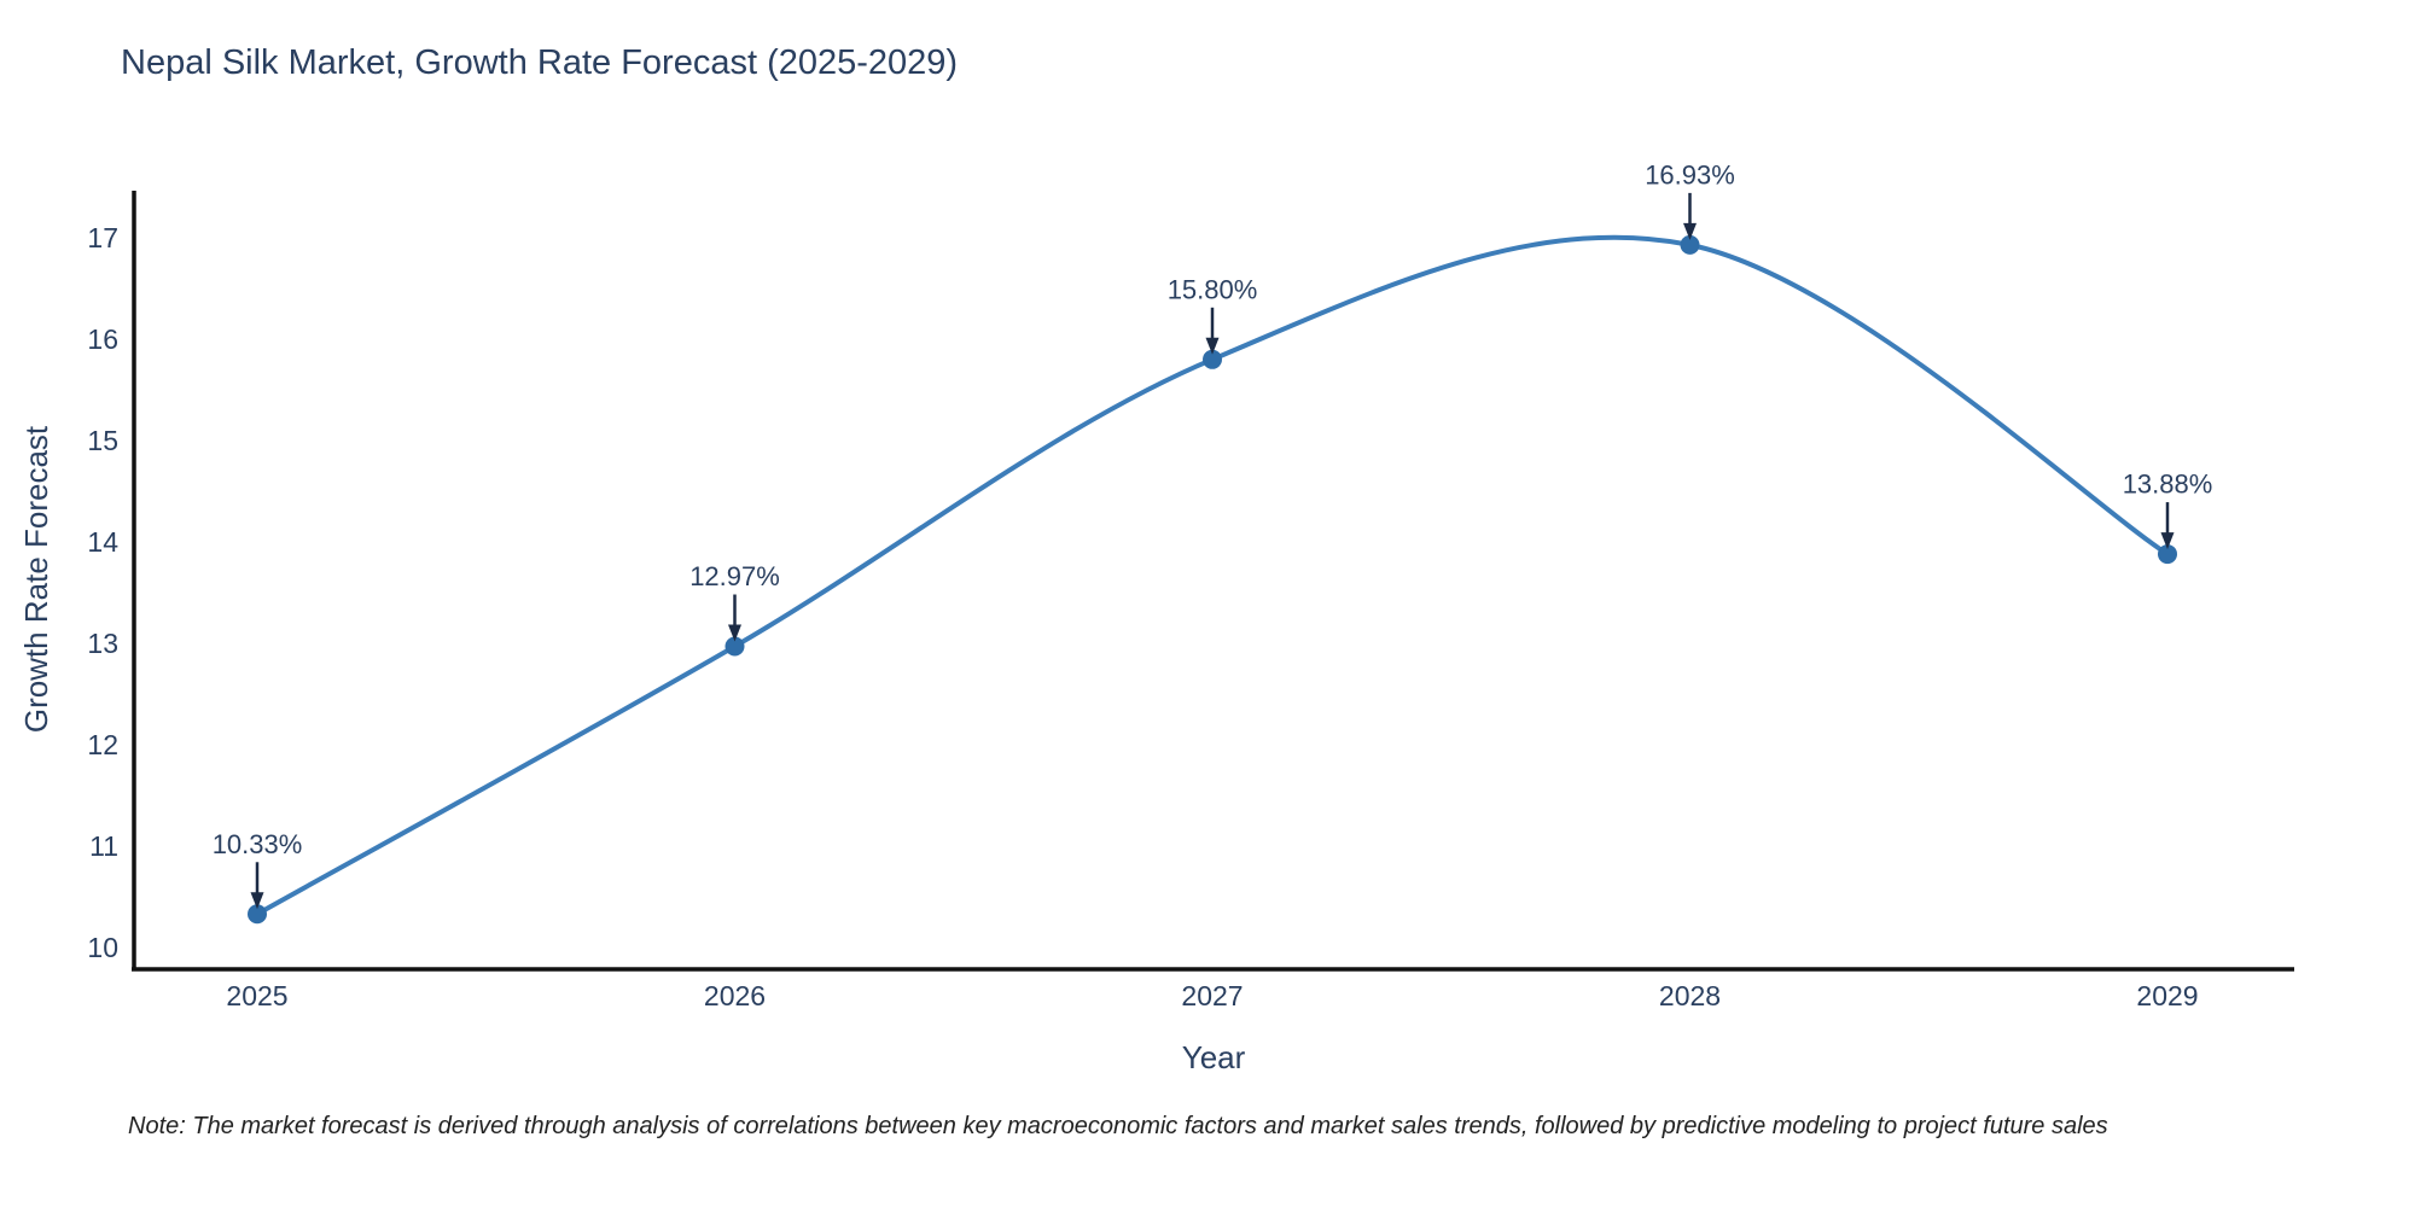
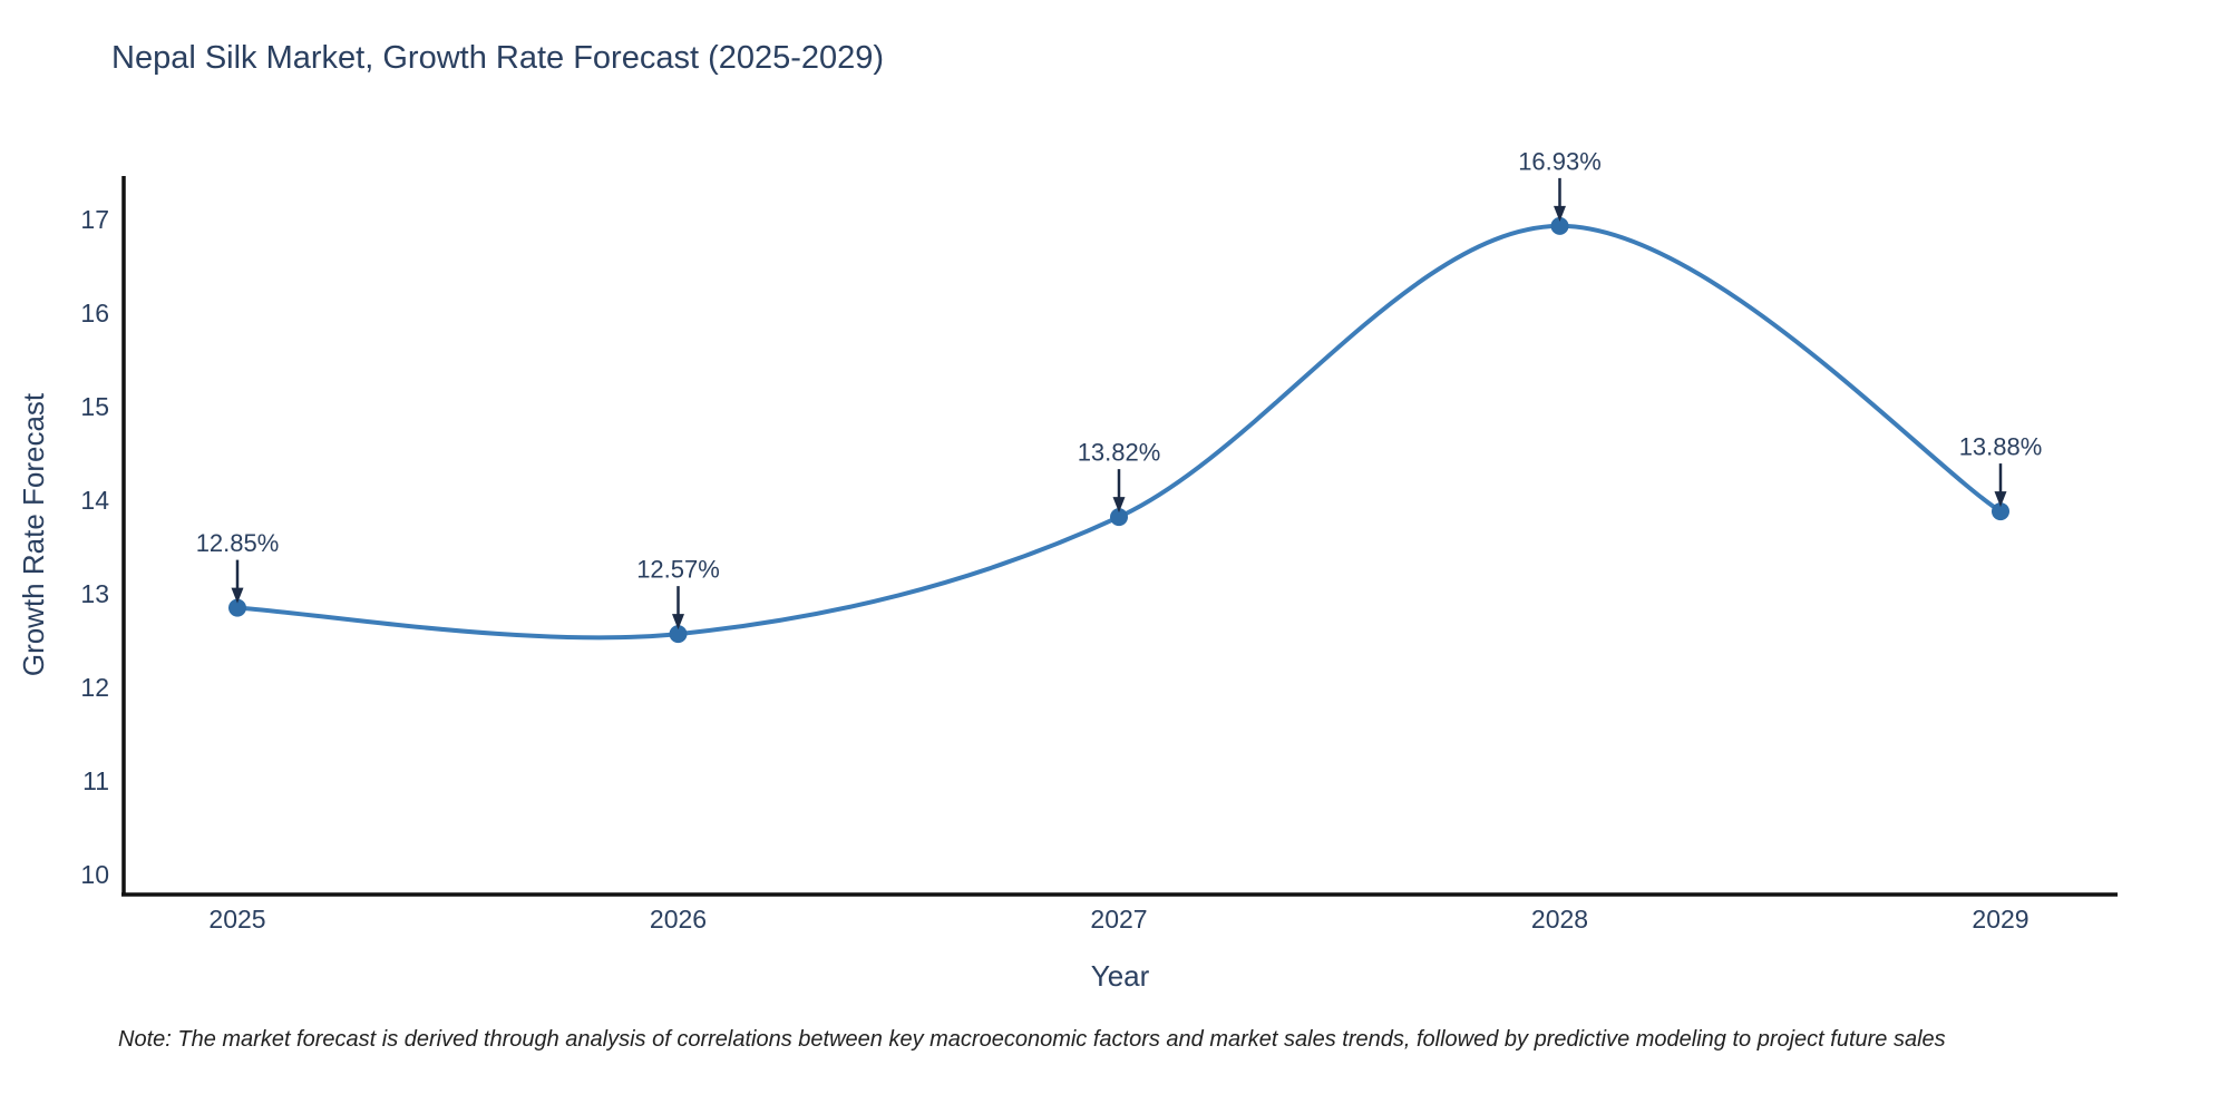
2025: 10.33% -> 12.85%
2026: 12.97% -> 12.57%
2027: 15.80% -> 13.82%
